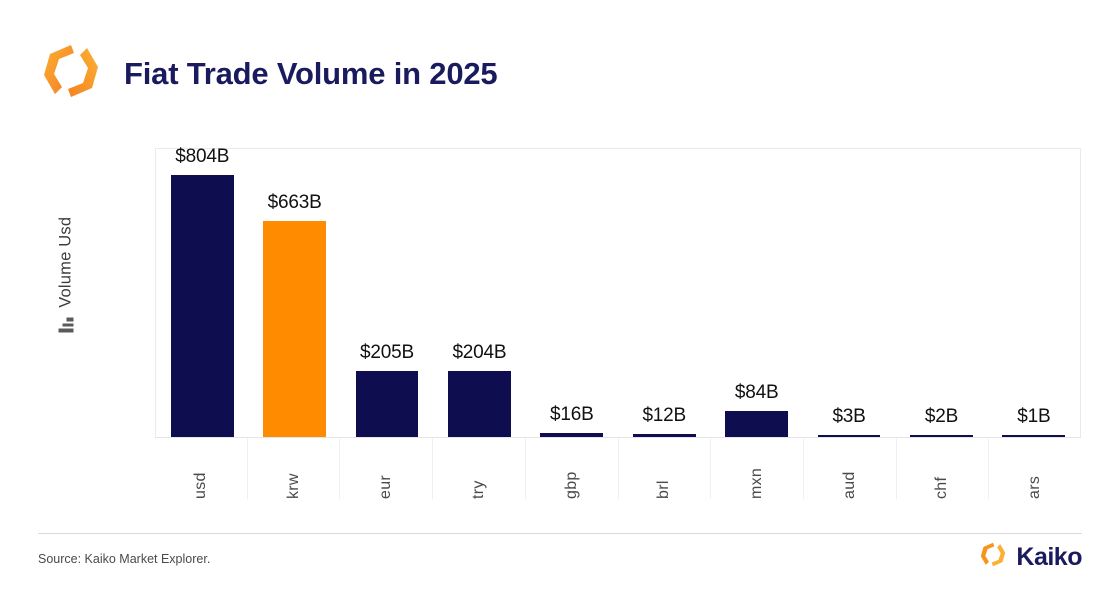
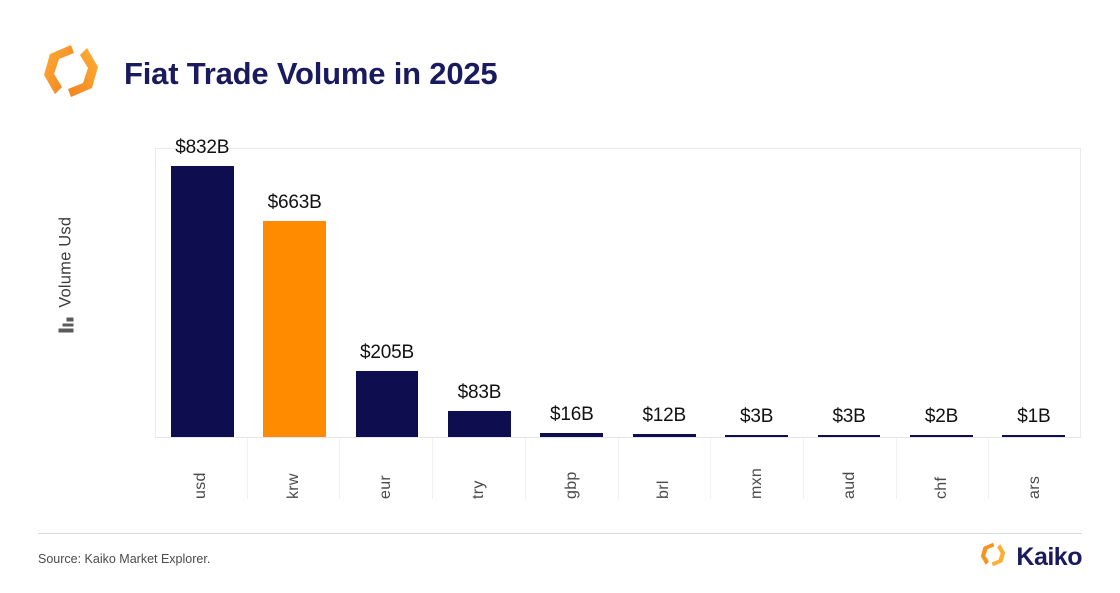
usd: $804B -> $832B
try: $204B -> $83B
mxn: $84B -> $3B
